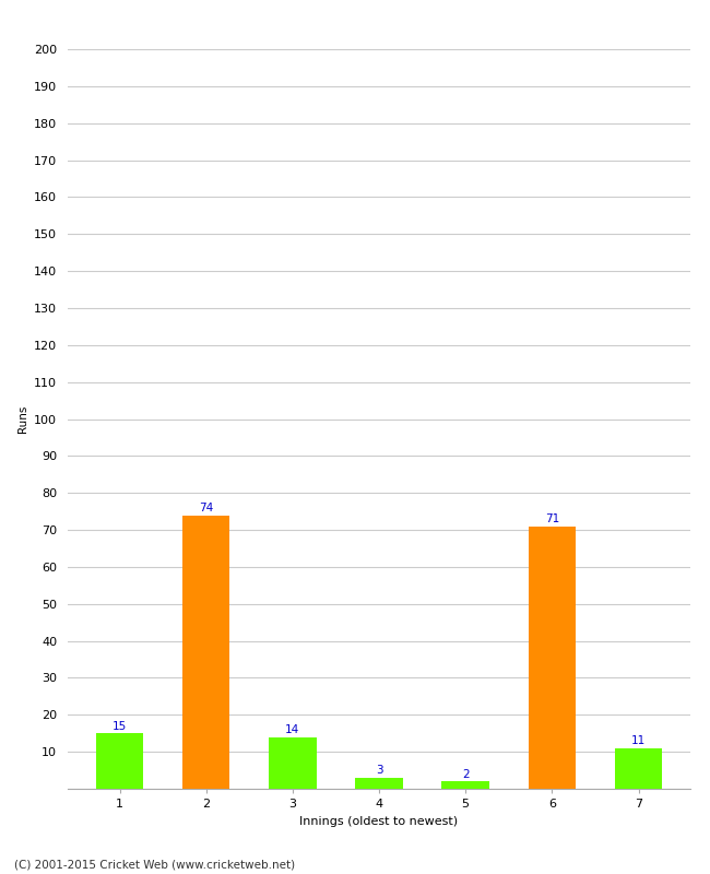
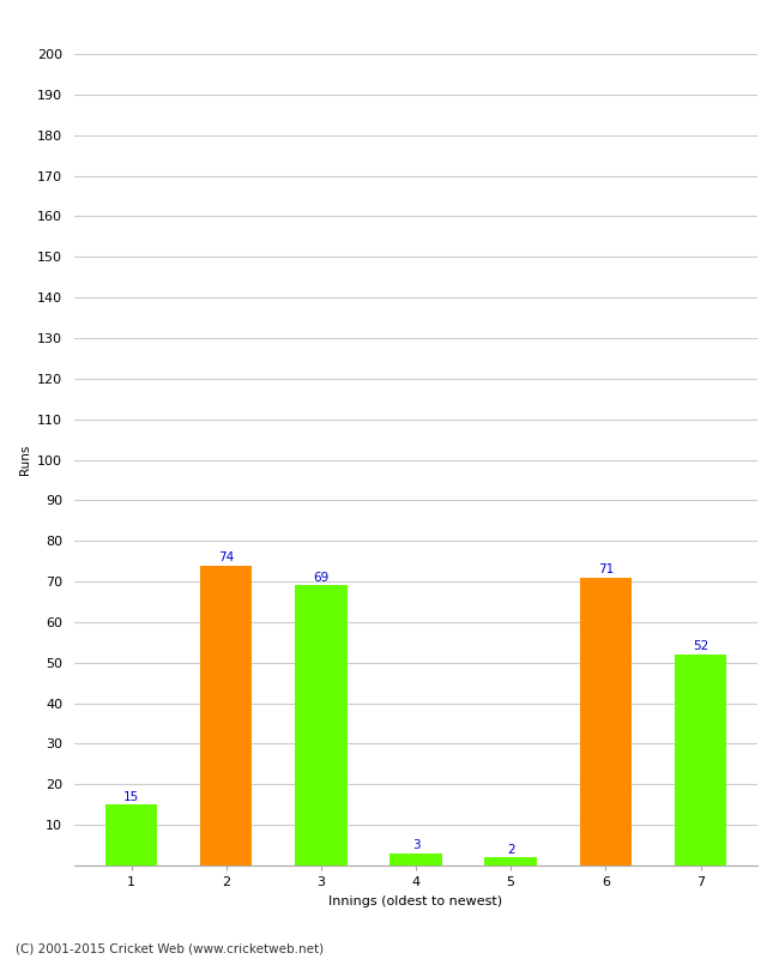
3: 14 -> 69
7: 11 -> 52
